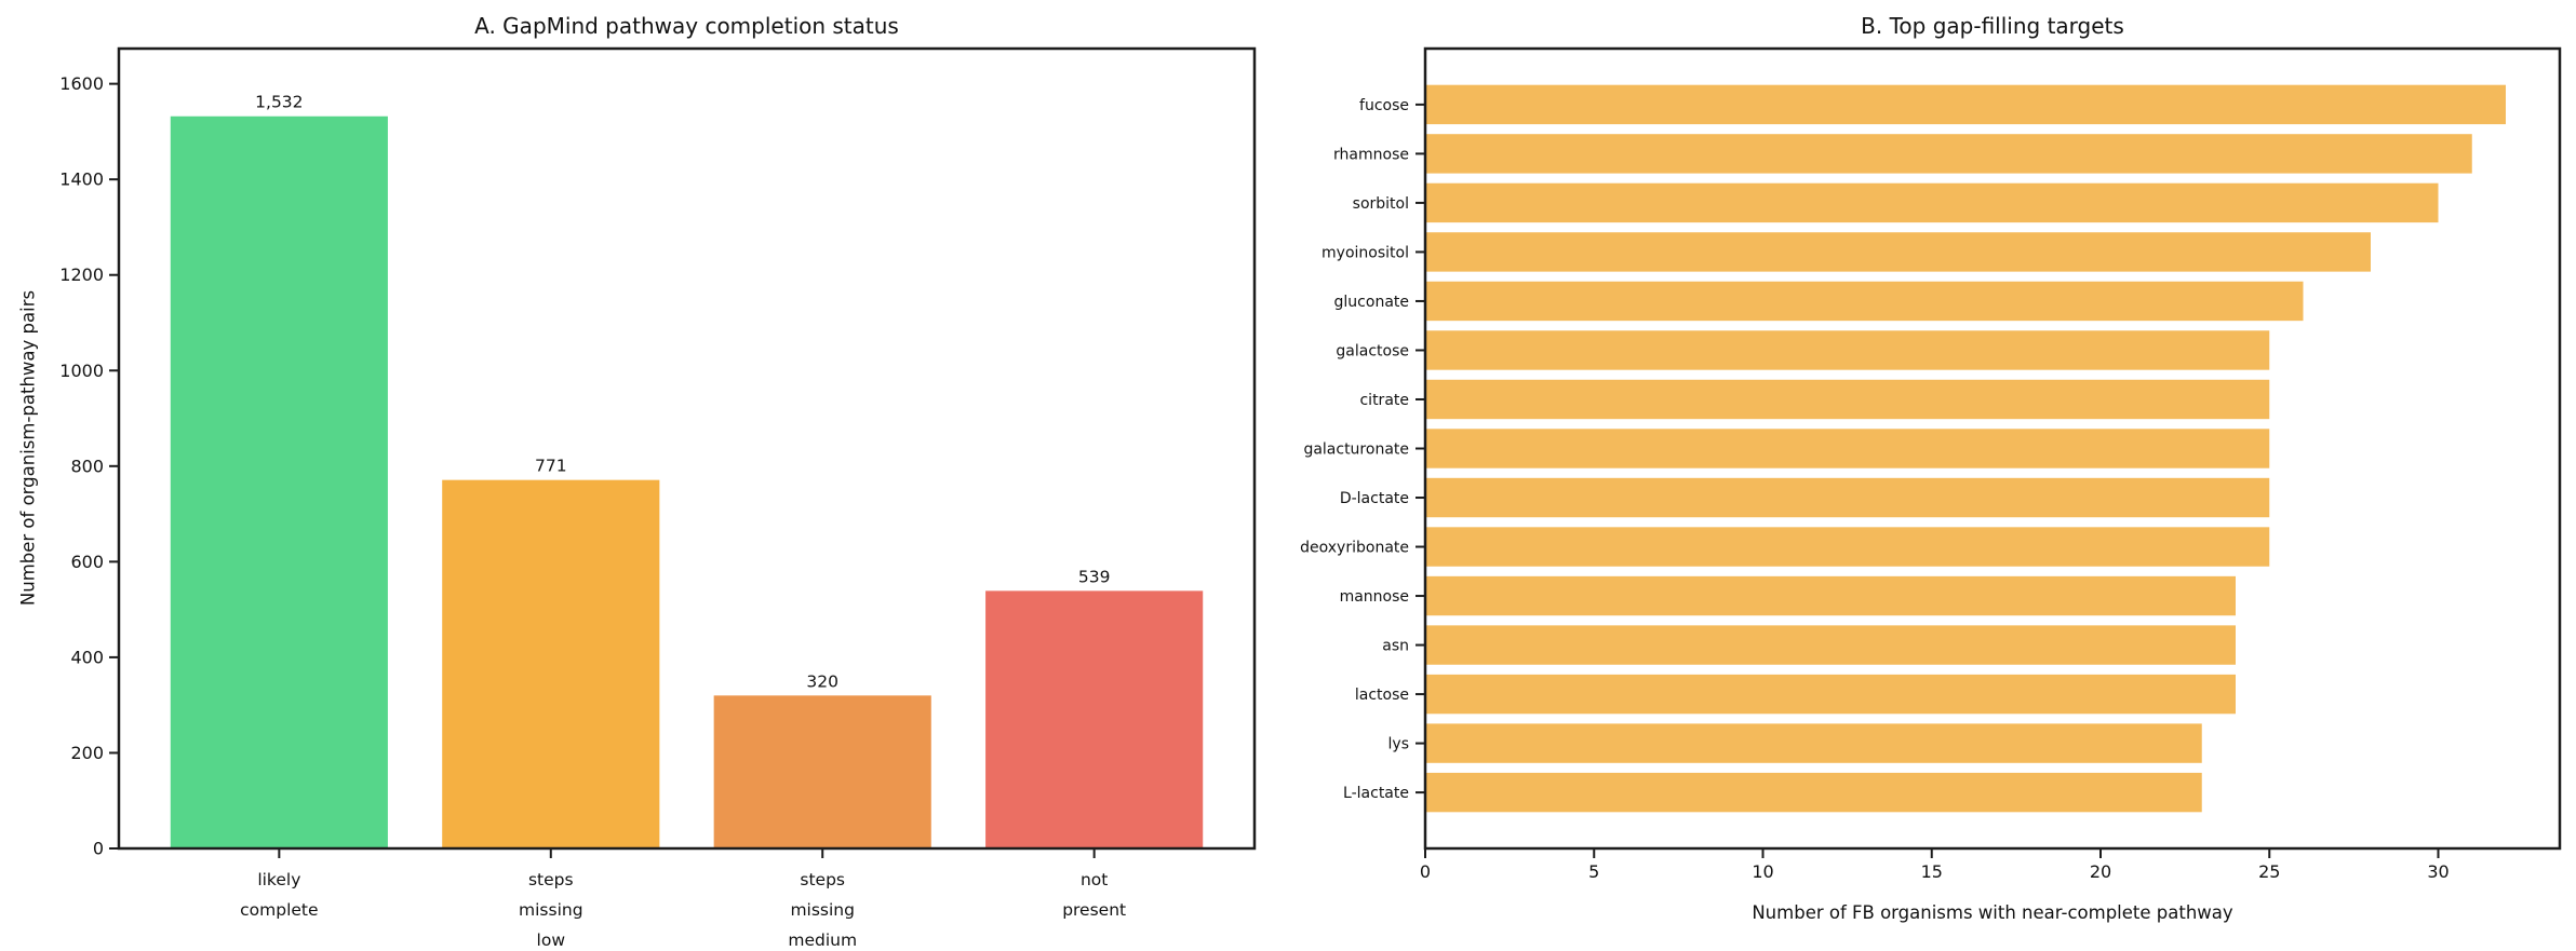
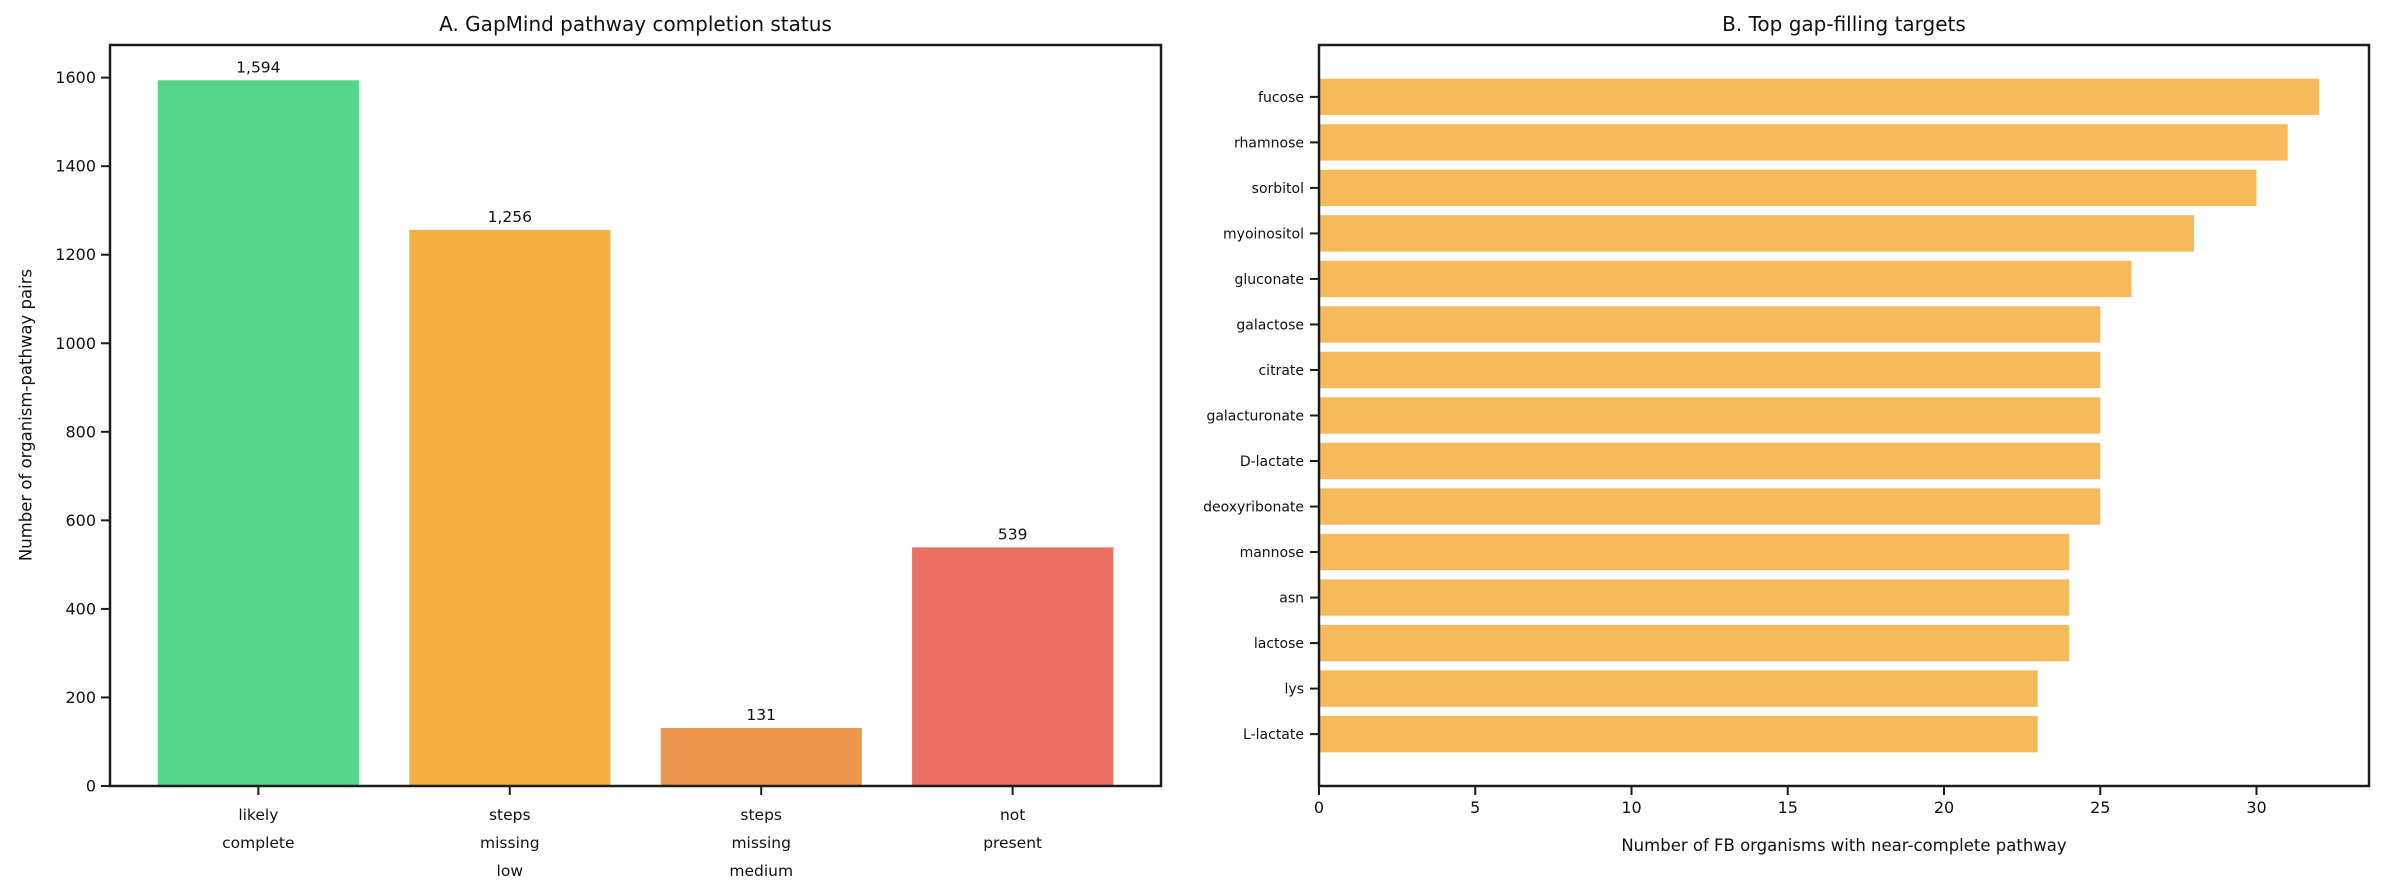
A. GapMind pathway completion status/likely complete: 1,532 -> 1,594
A. GapMind pathway completion status/steps missing low: 771 -> 1,256
A. GapMind pathway completion status/steps missing medium: 320 -> 131
